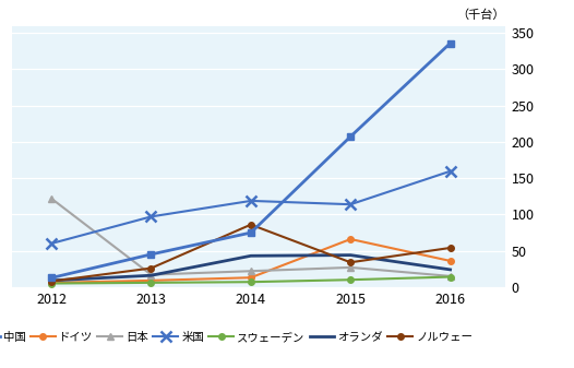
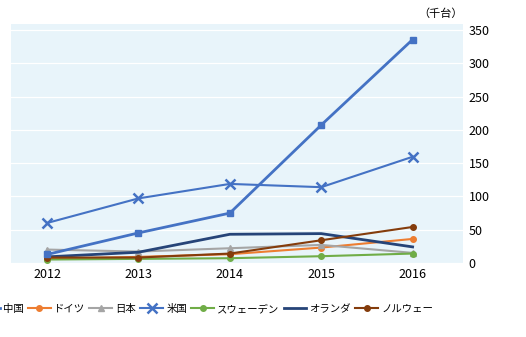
日本/2012: 122 -> 20
ノルウェー/2013: 26 -> 8
ノルウェー/2014: 86 -> 14
ドイツ/2015: 66 -> 23
